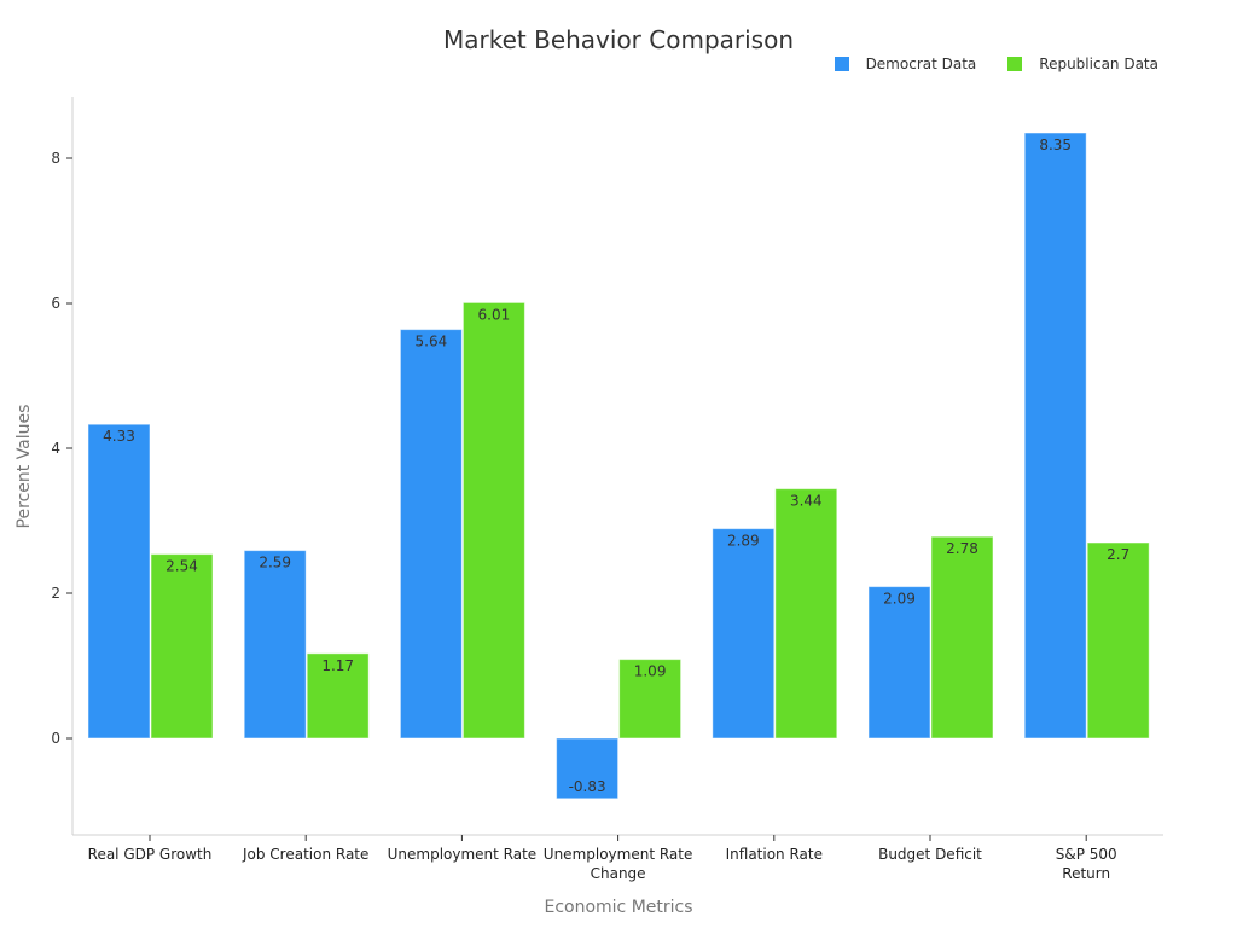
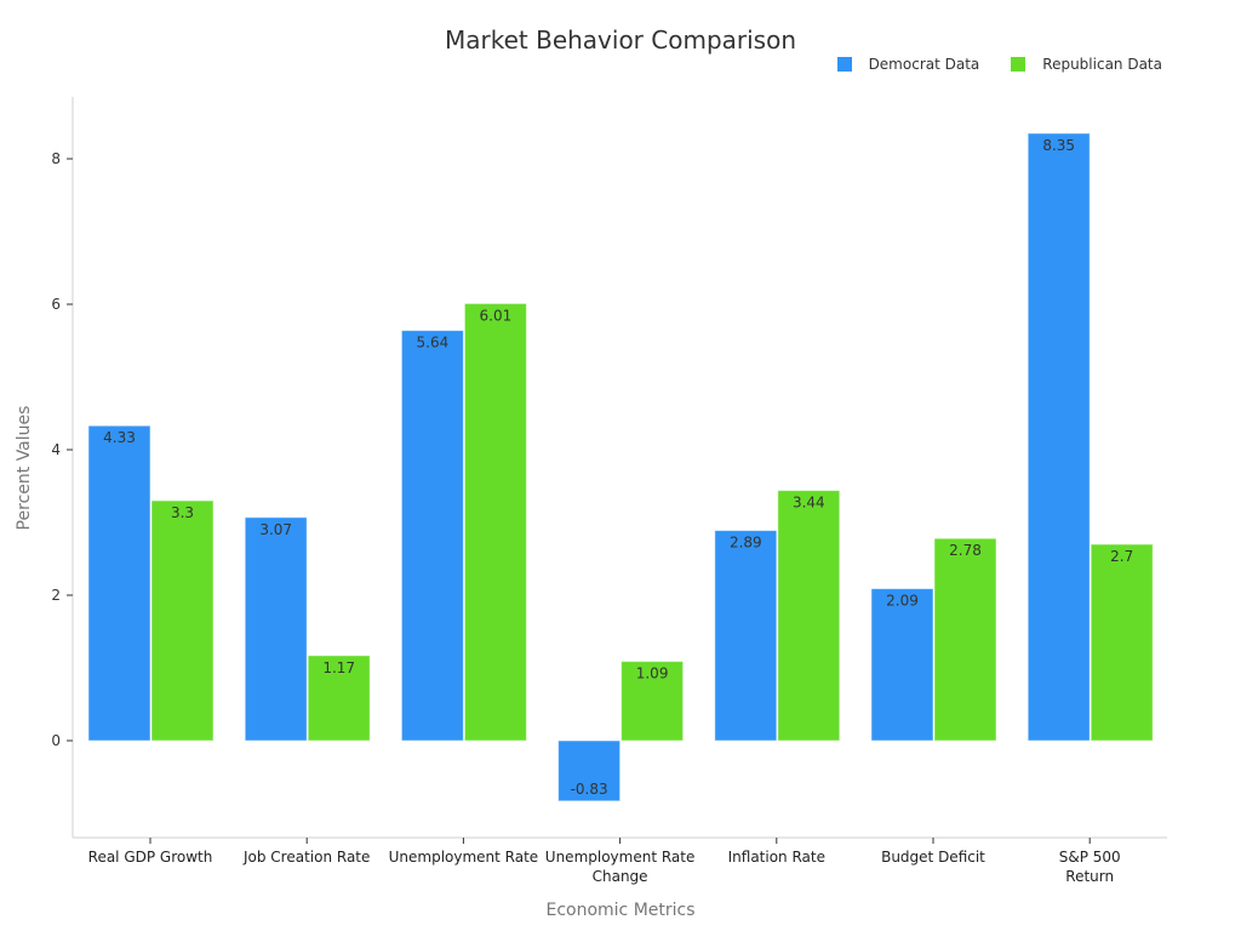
Republican Data/Real GDP Growth: 2.54 -> 3.3
Democrat Data/Job Creation Rate: 2.59 -> 3.07
